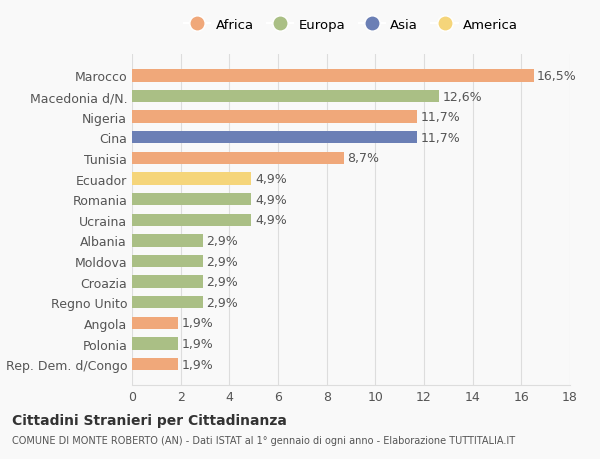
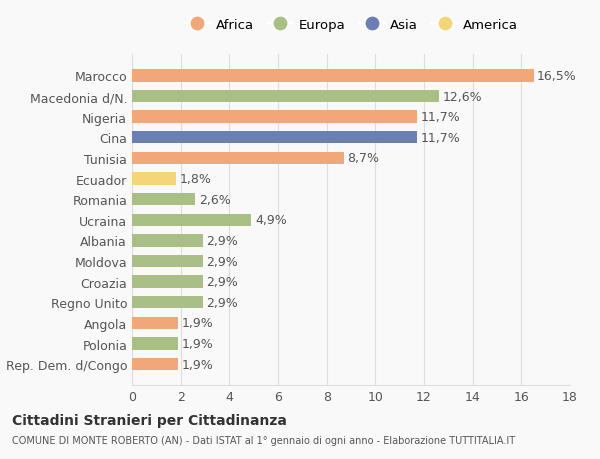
Ecuador: 4,9% -> 1,8%
Romania: 4,9% -> 2,6%
